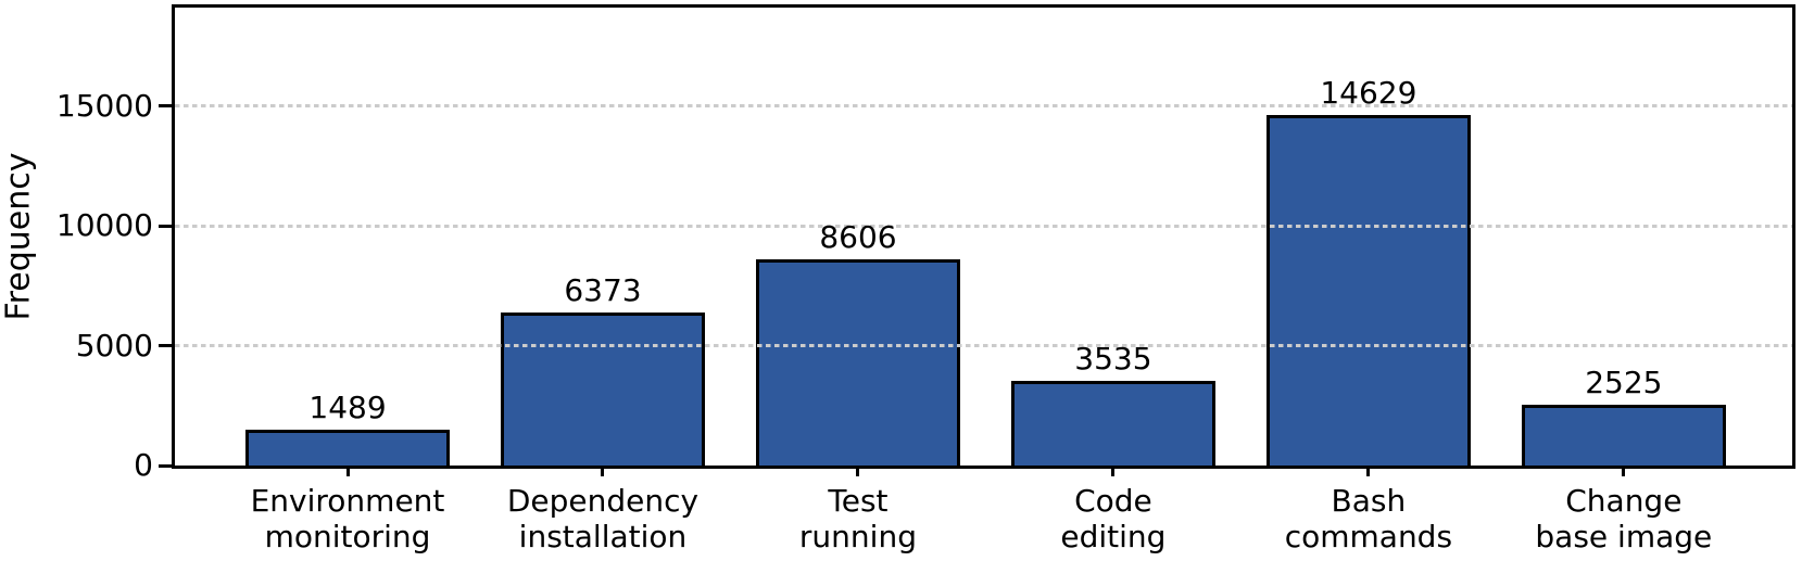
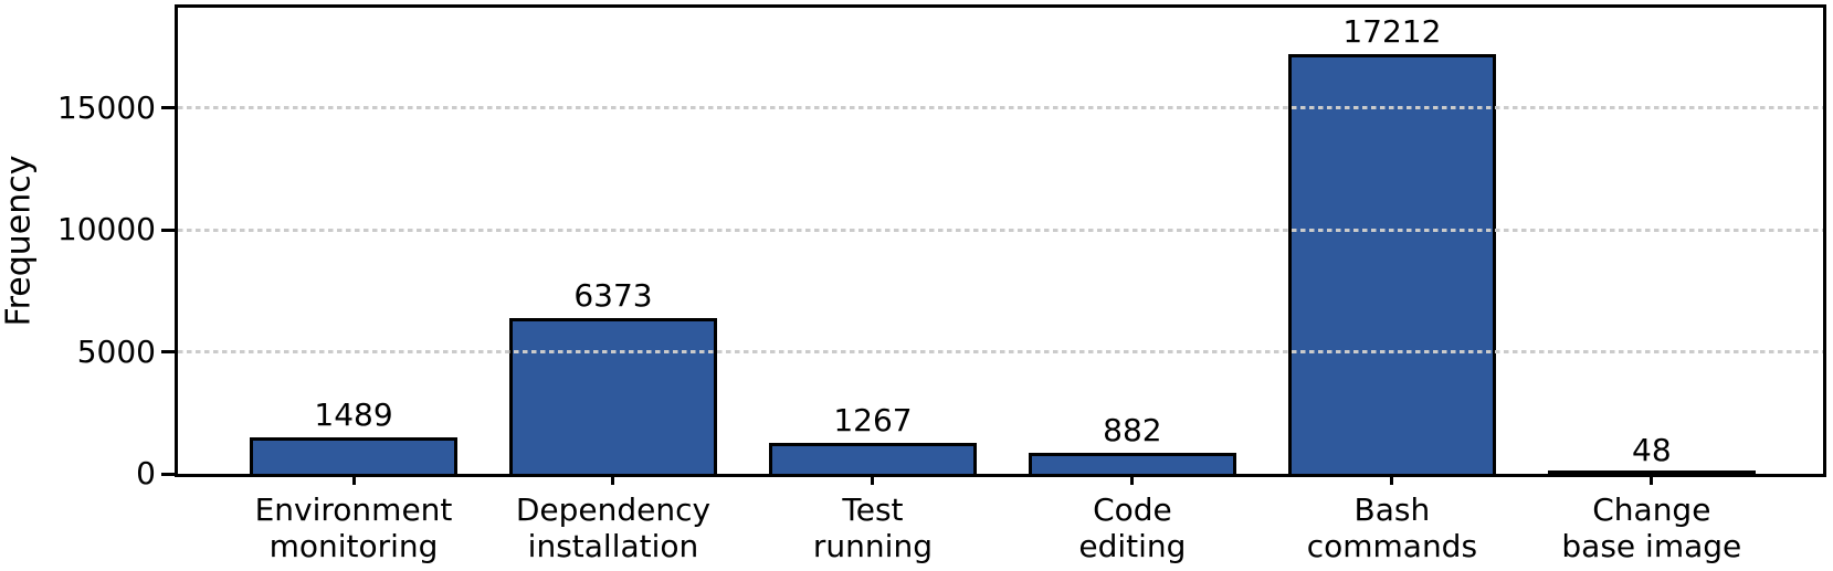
Test running: 8606 -> 1267
Code editing: 3535 -> 882
Bash commands: 14629 -> 17212
Change base image: 2525 -> 48
